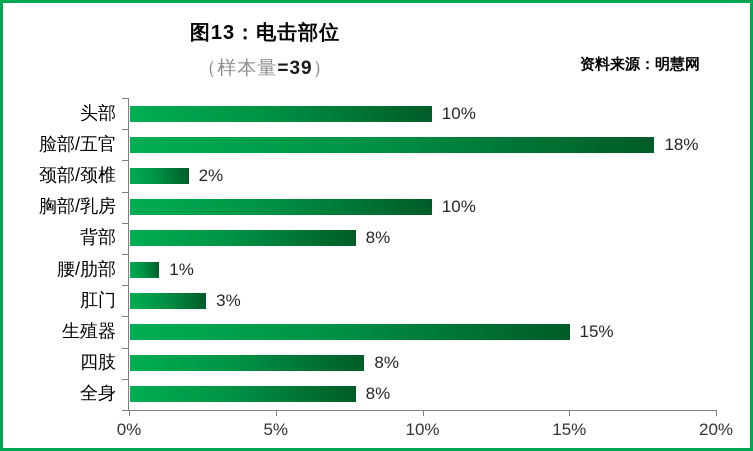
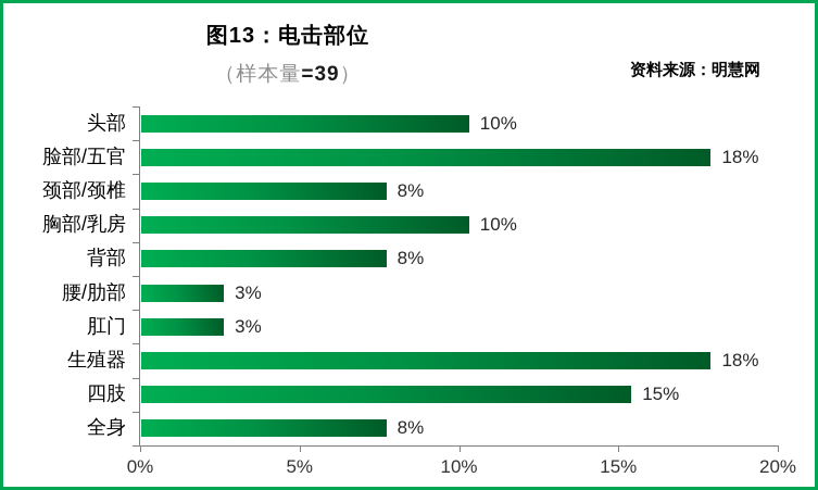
颈部/颈椎: 2% -> 8%
腰/肋部: 1% -> 3%
生殖器: 15% -> 18%
四肢: 8% -> 15%
